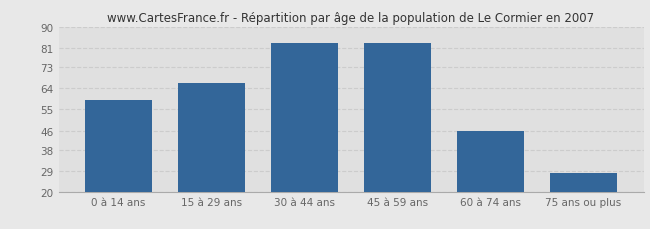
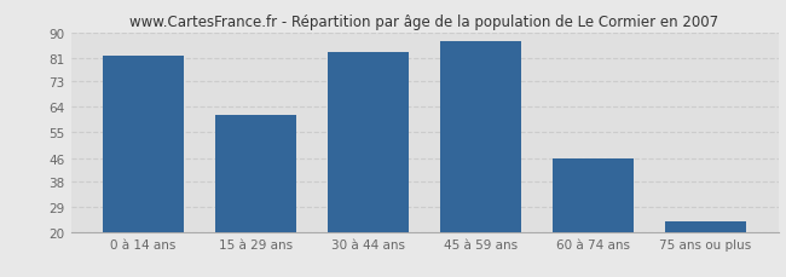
0 à 14 ans: 59 -> 82
15 à 29 ans: 66 -> 61
45 à 59 ans: 83 -> 87
75 ans ou plus: 28 -> 24
